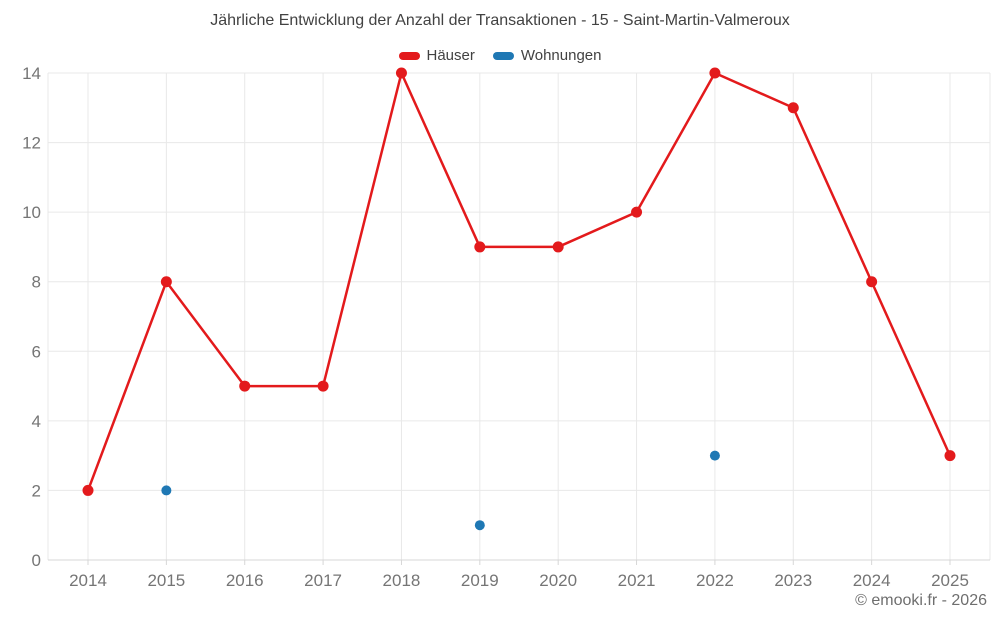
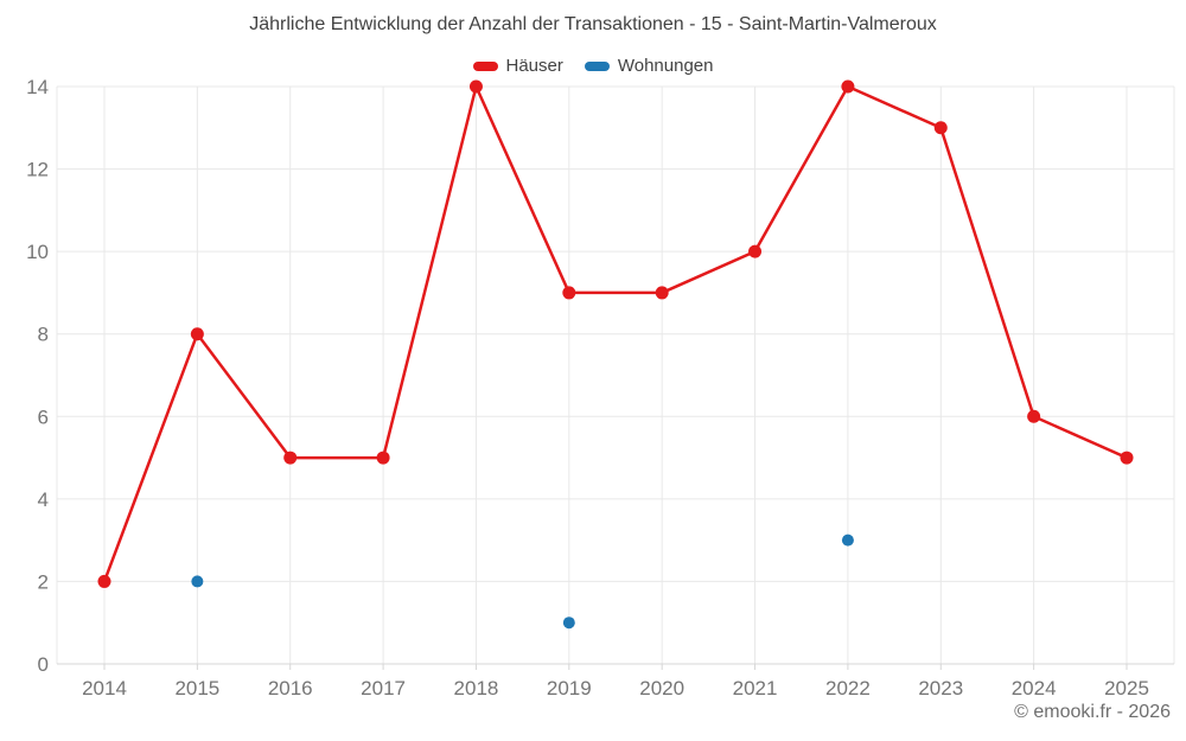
Häuser/2024: 8 -> 6
Häuser/2025: 3 -> 5
